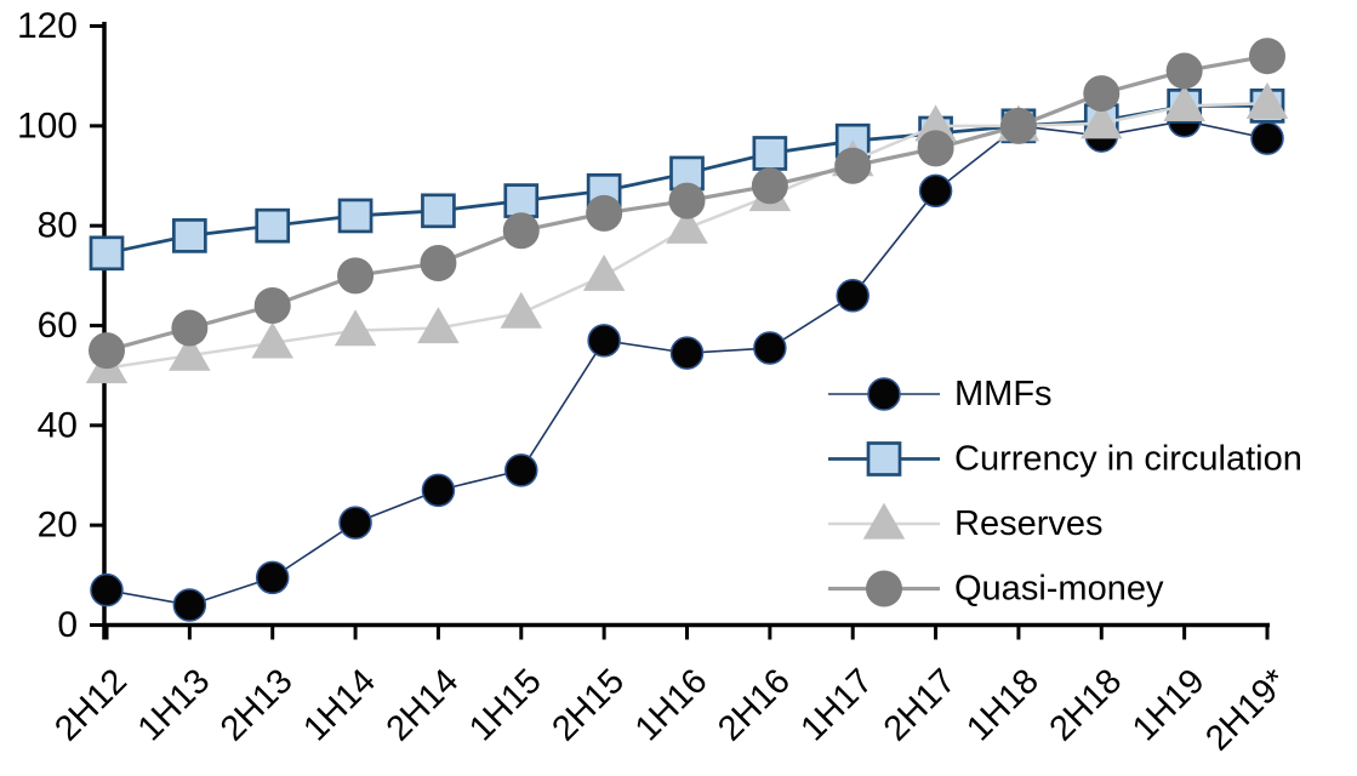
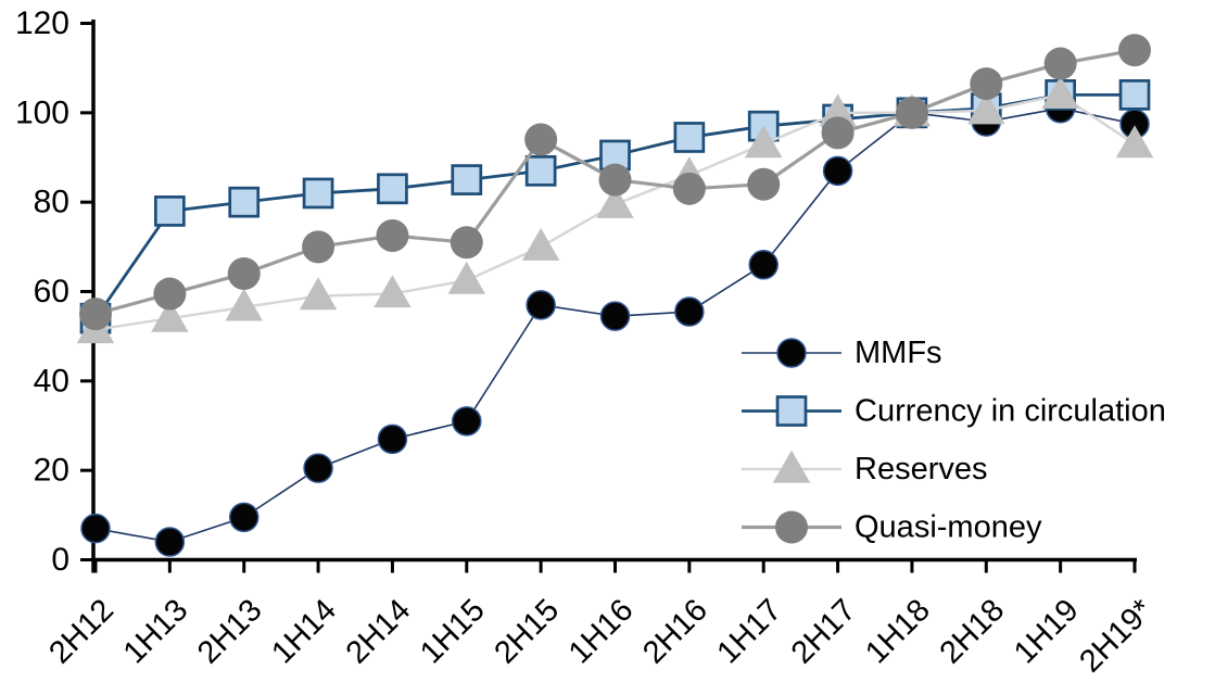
Currency in circulation/2H12: 74 -> 54
Quasi-money/1H15: 79 -> 71
Quasi-money/2H15: 82 -> 94
Quasi-money/2H16: 88 -> 83
Quasi-money/1H17: 92 -> 84
Reserves/2H19*: 104 -> 93
